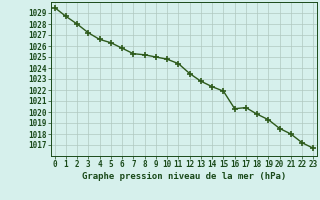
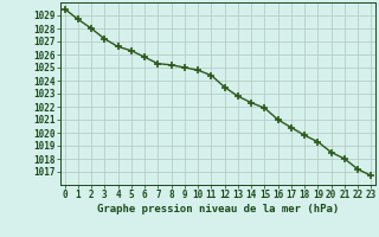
16: 1020.3 -> 1021.0
